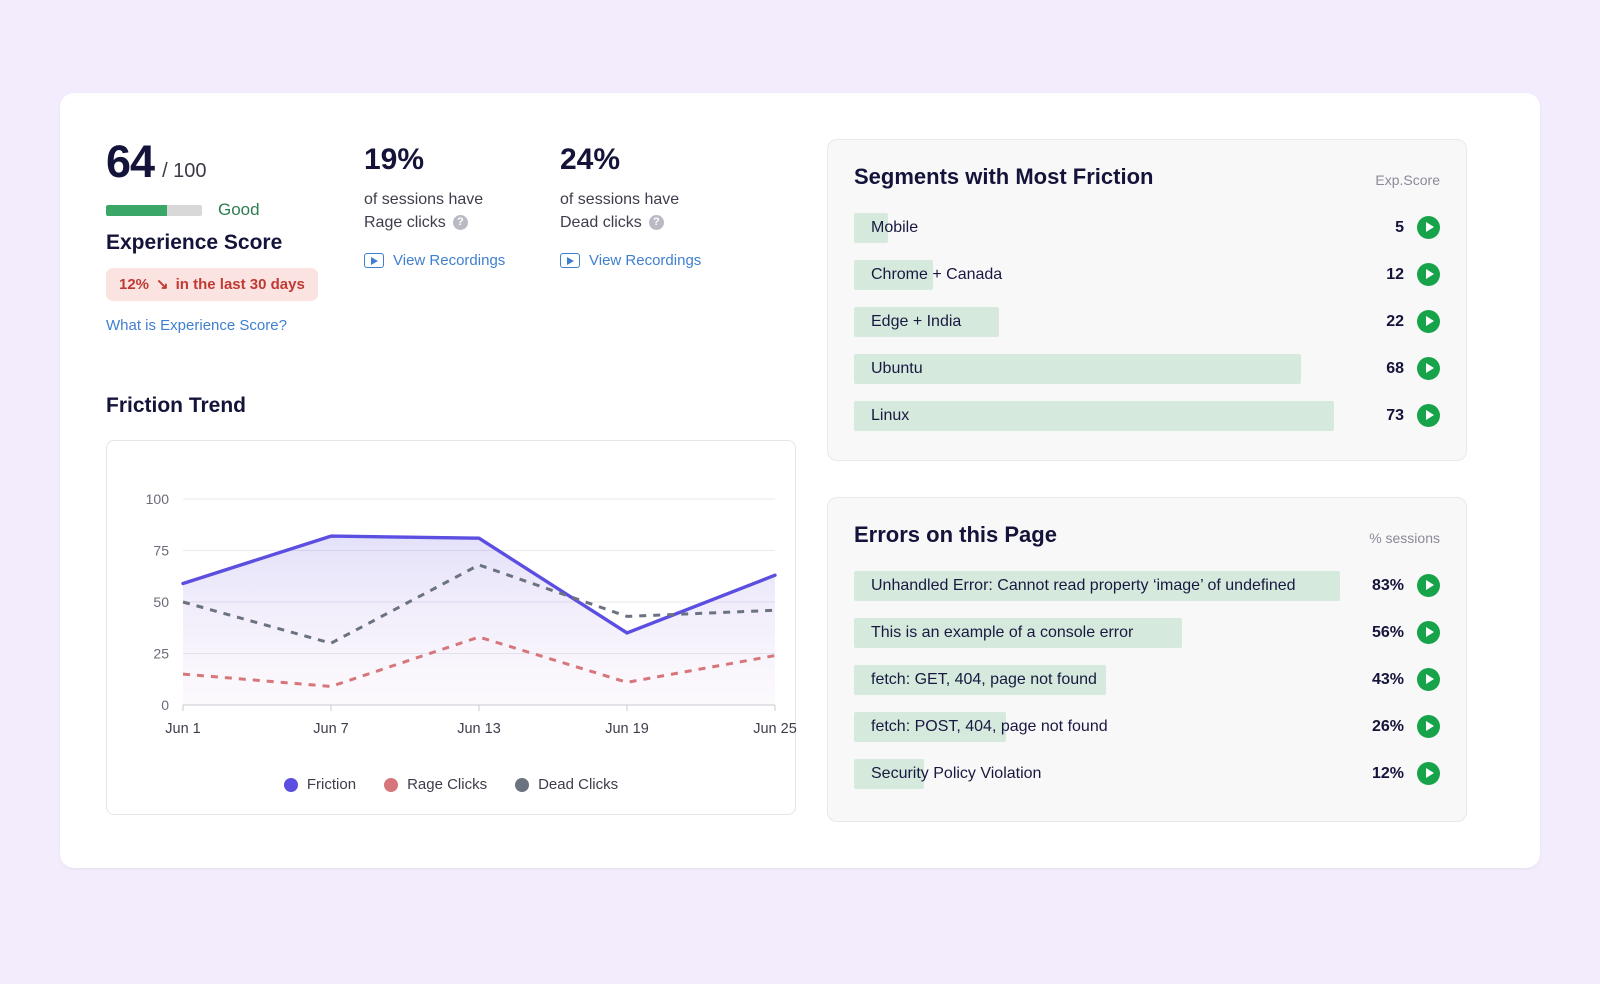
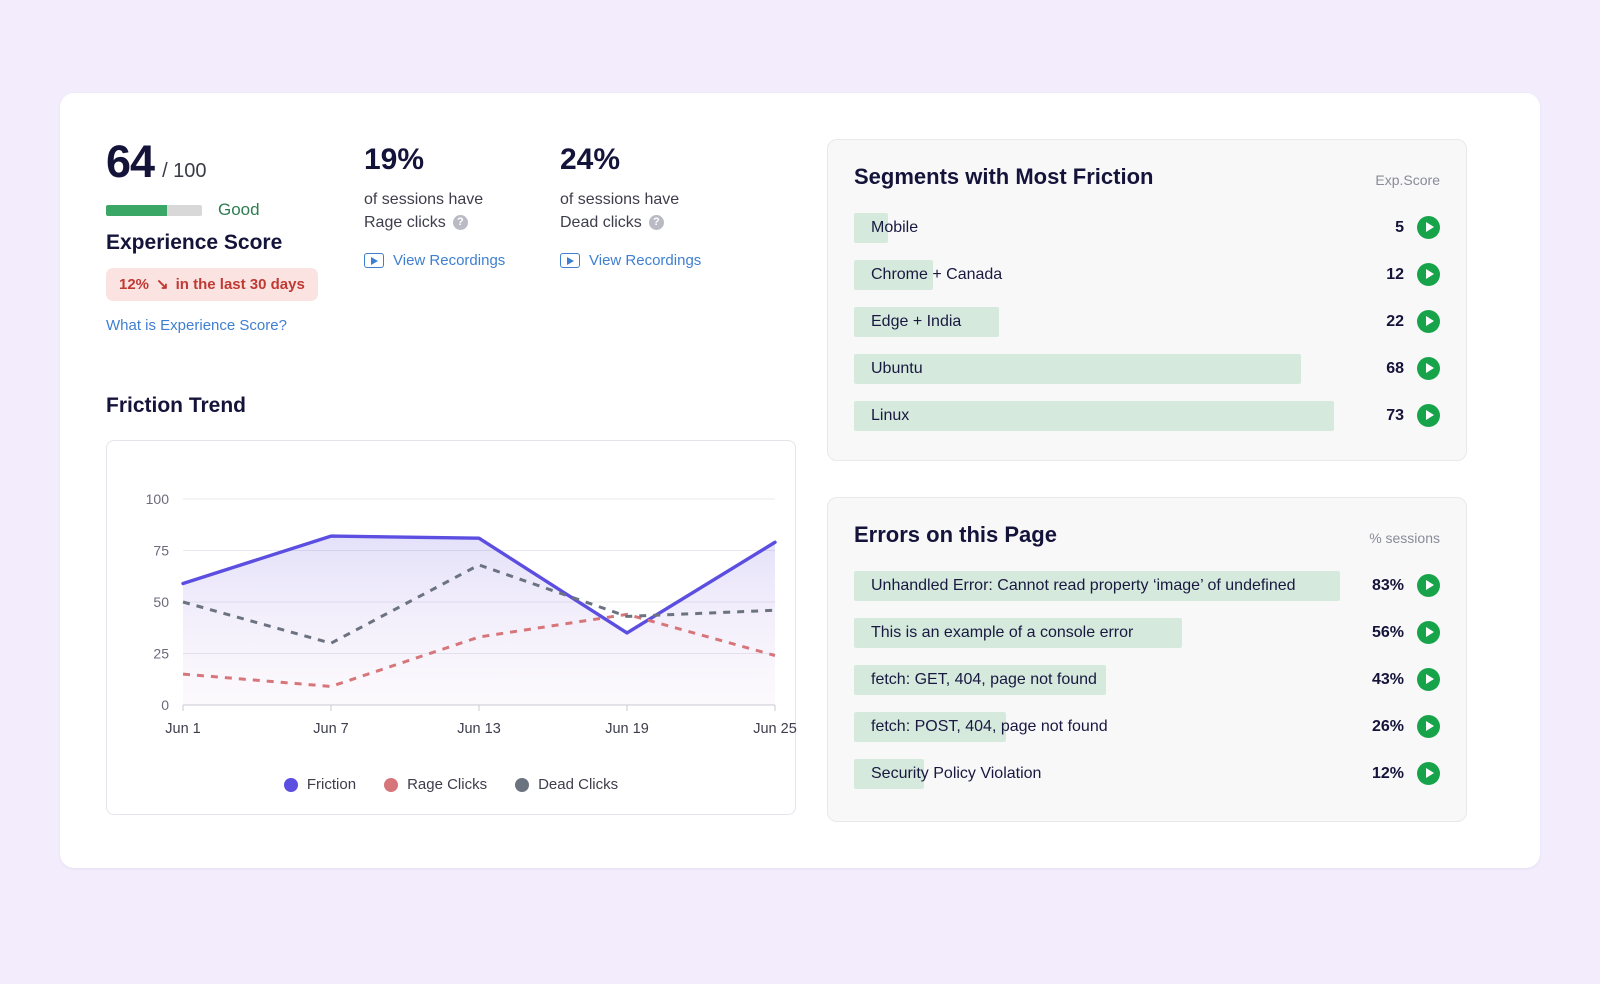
Rage Clicks/Jun 19: 11 -> 44
Friction/Jun 25: 63 -> 79
